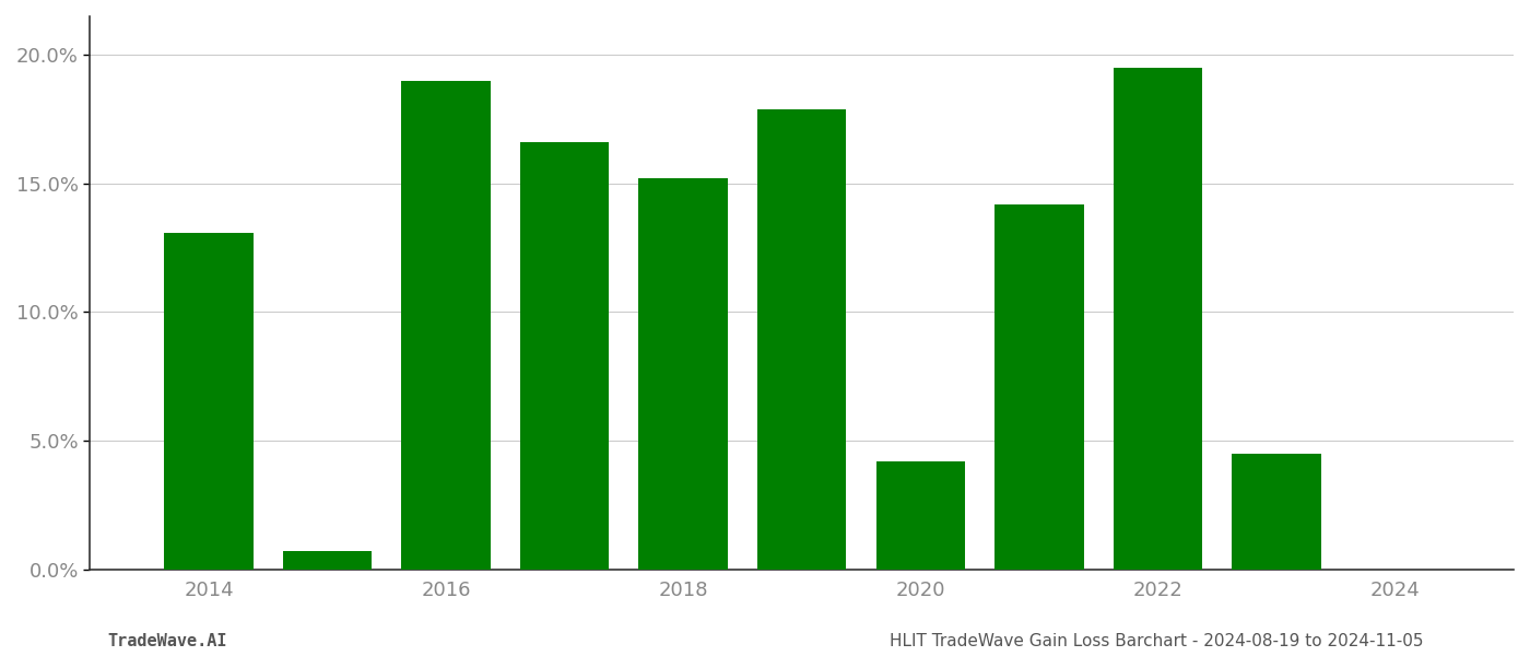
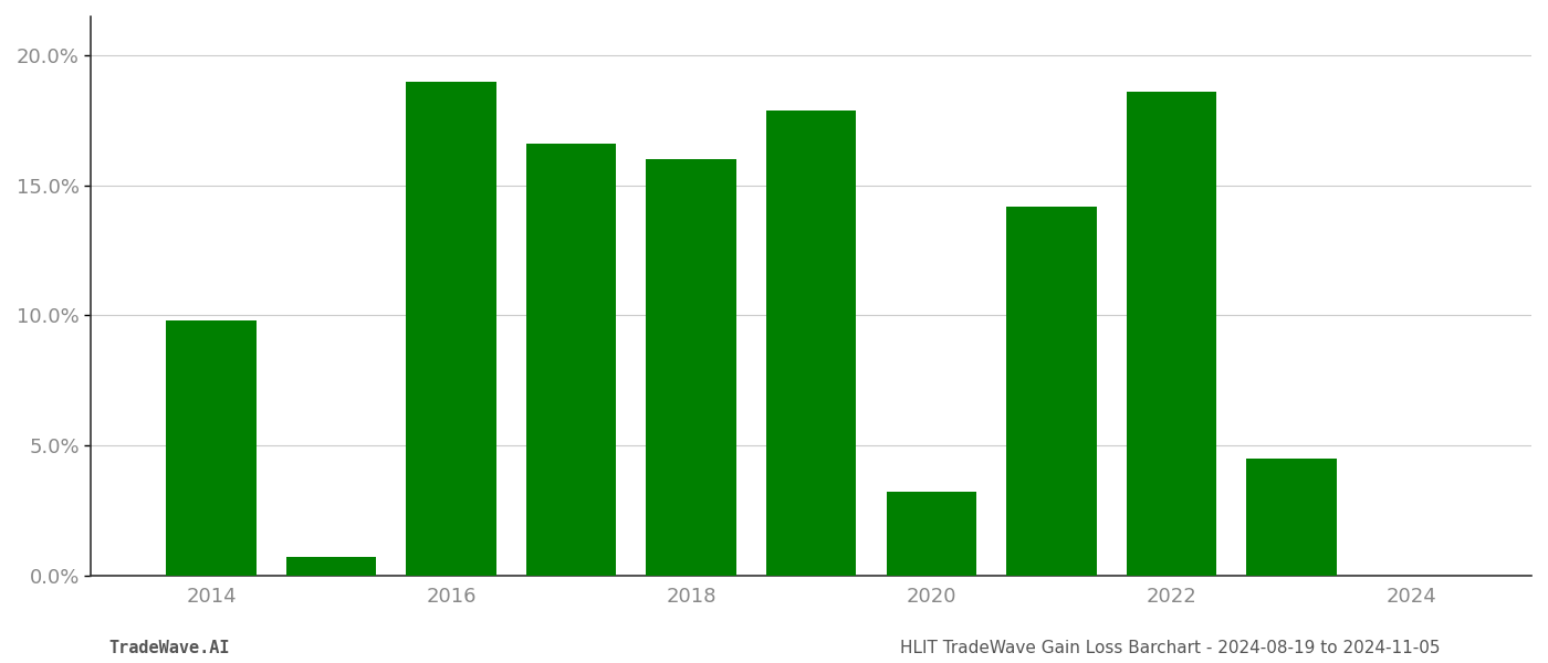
2014: 13.1% -> 9.8%
2018: 15.2% -> 16.0%
2020: 4.2% -> 3.2%
2022: 19.5% -> 18.6%
